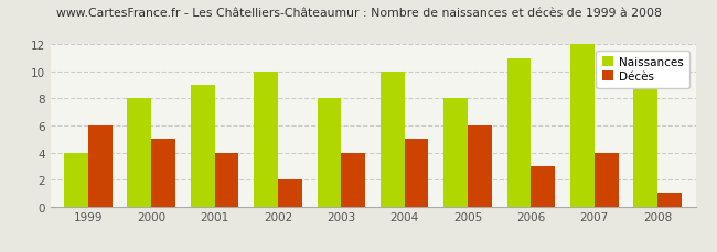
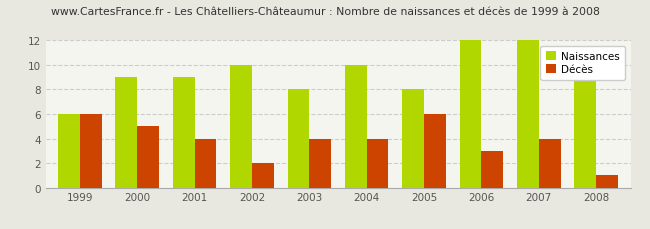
Naissances/1999: 4 -> 6
Naissances/2000: 8 -> 9
Décès/2004: 5 -> 4
Naissances/2006: 11 -> 12
